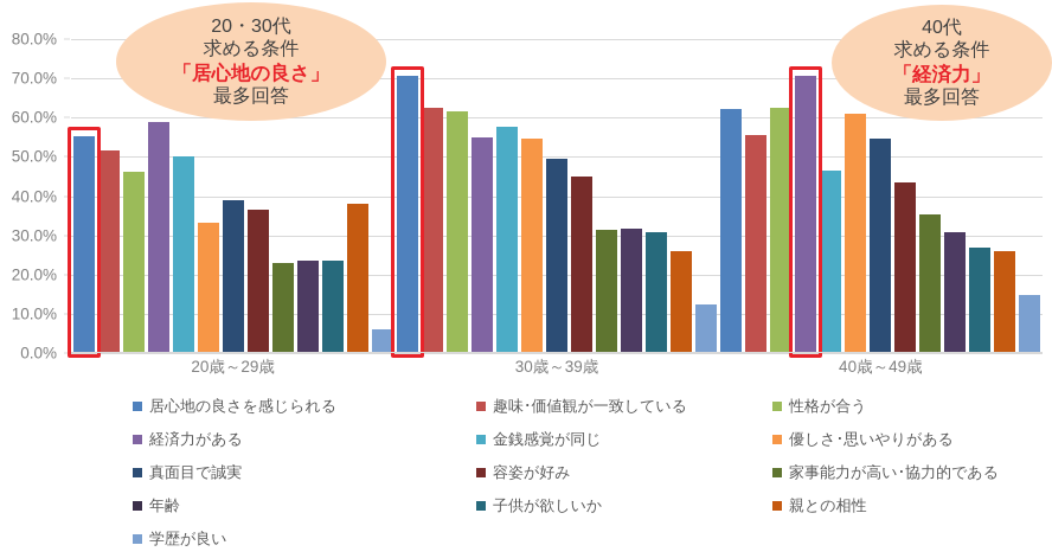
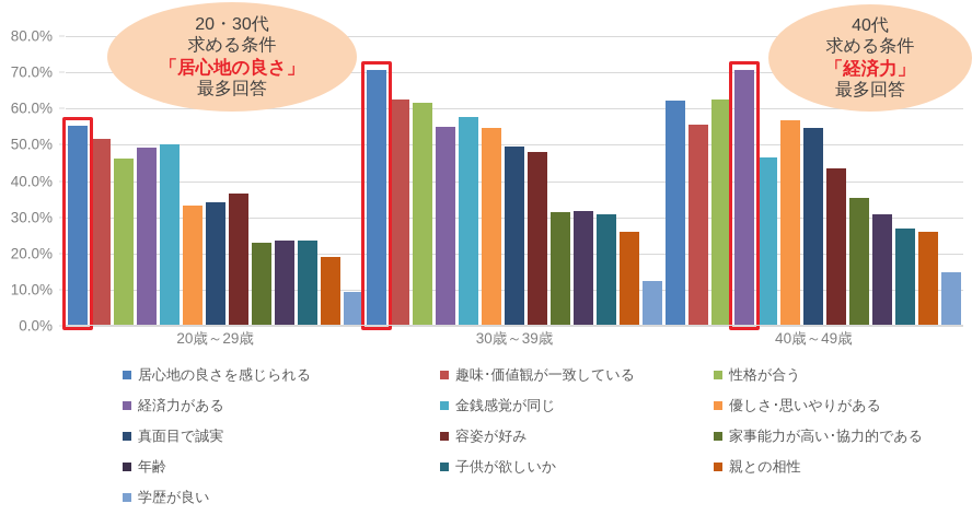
経済力がある/20歳～29歳: 59% -> 49%
真面目で誠実/20歳～29歳: 39% -> 34%
親との相性/20歳～29歳: 38% -> 19%
学歴が良い/20歳～29歳: 6% -> 9%
容姿が好み/30歳～39歳: 45% -> 48%
優しさ･思いやりがある/40歳～49歳: 61% -> 57%
